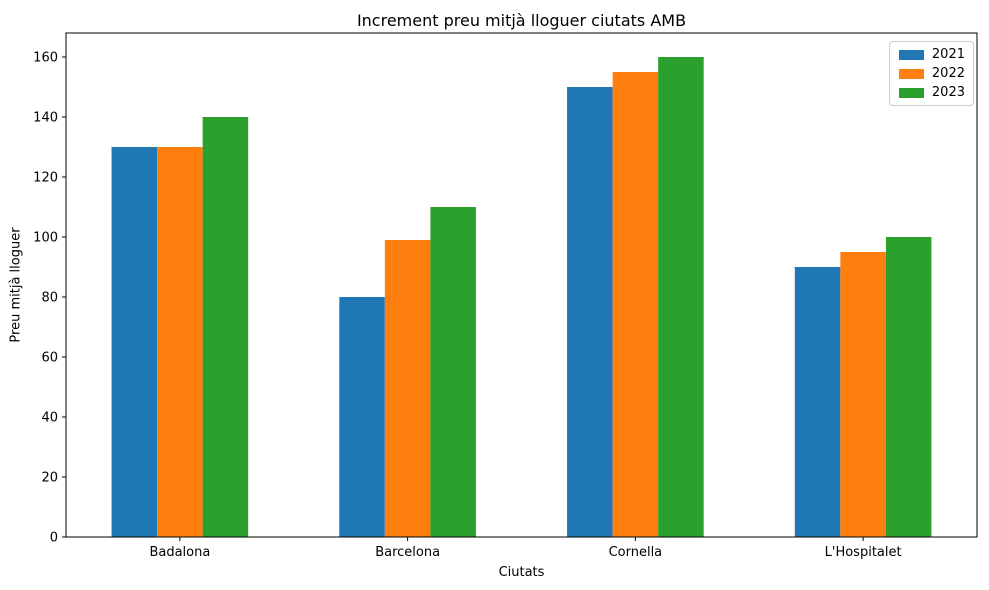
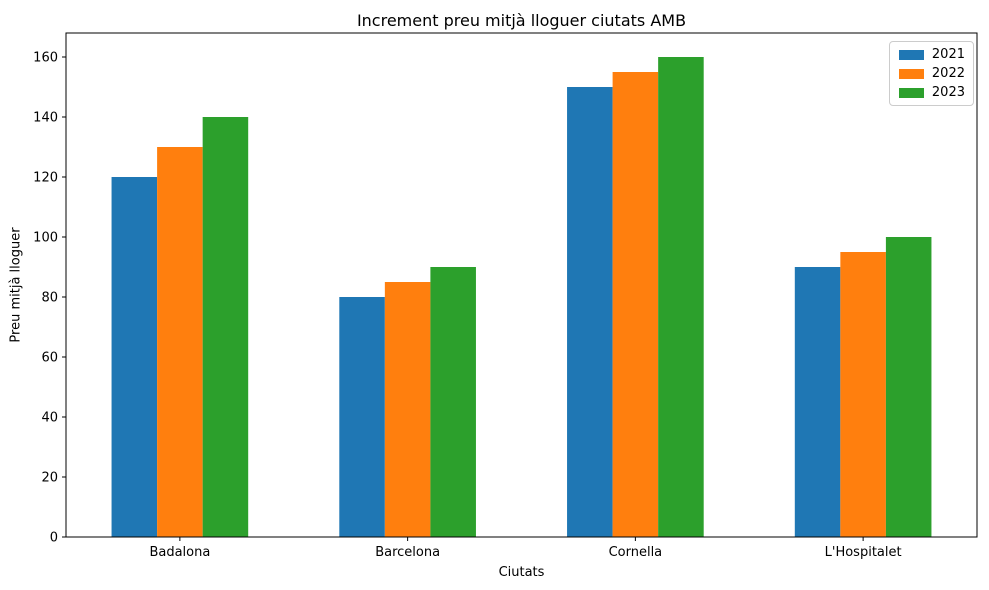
2021/Badalona: 130 -> 120
2022/Barcelona: 99 -> 85
2023/Barcelona: 110 -> 90
